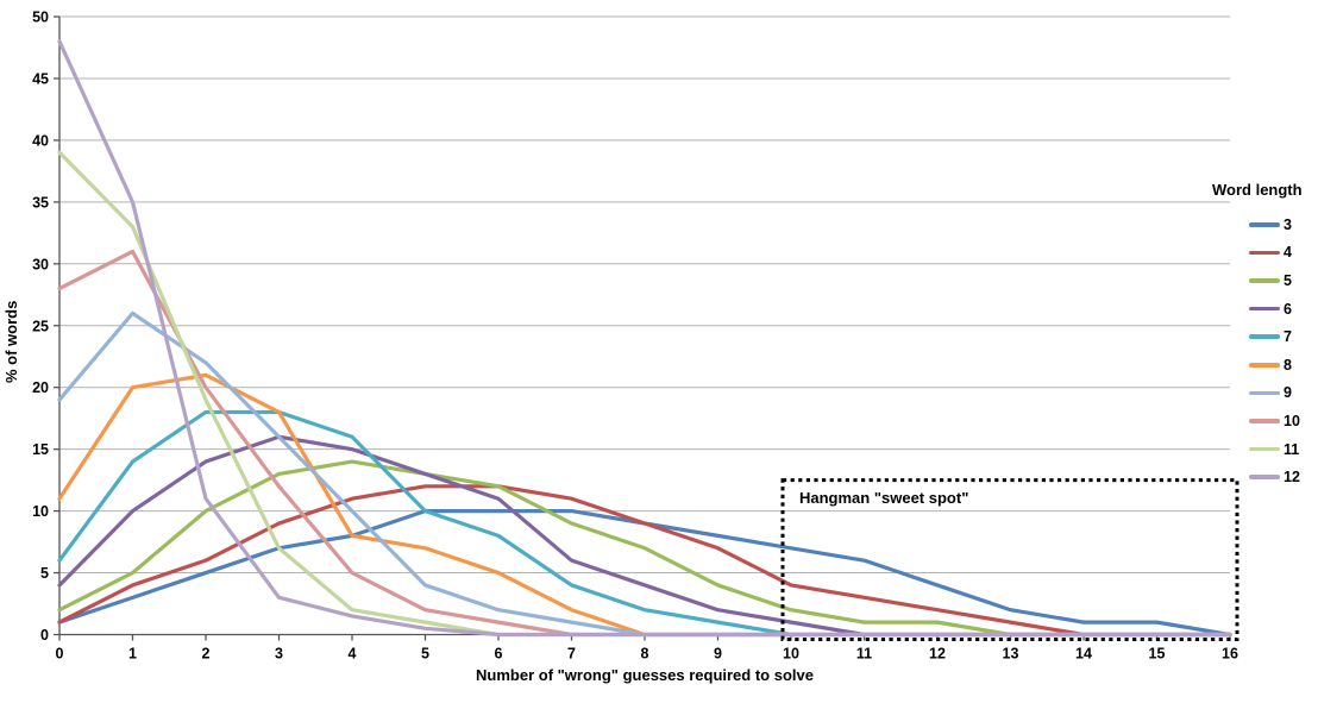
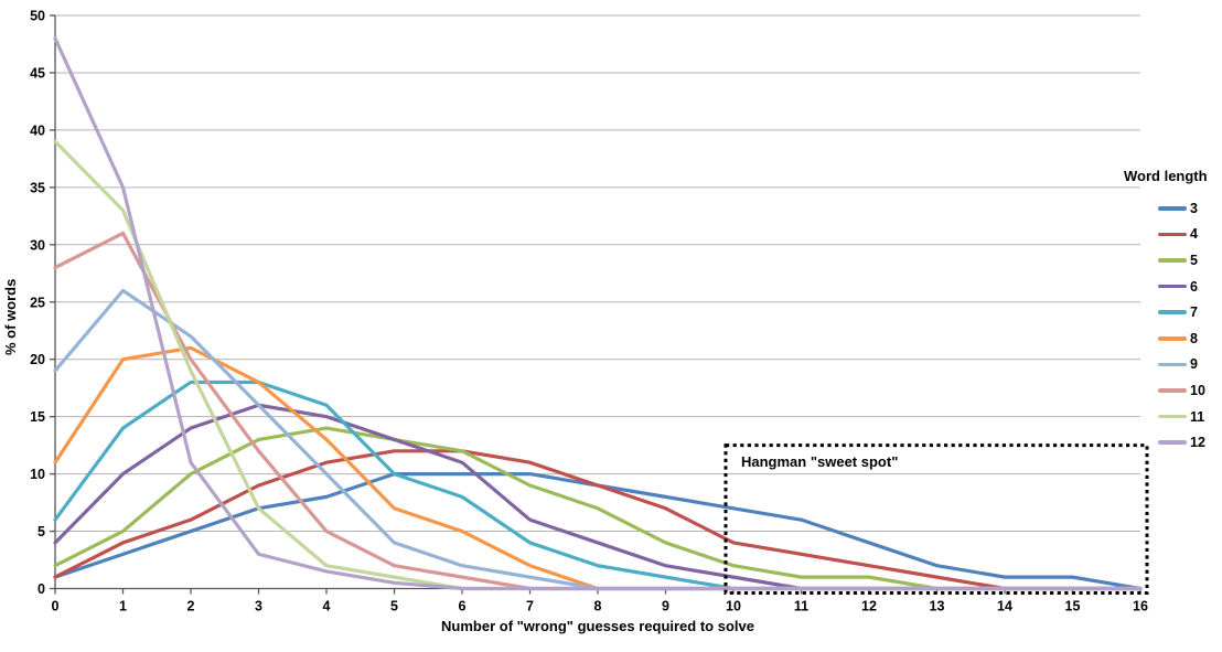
8/4: 8 -> 13
